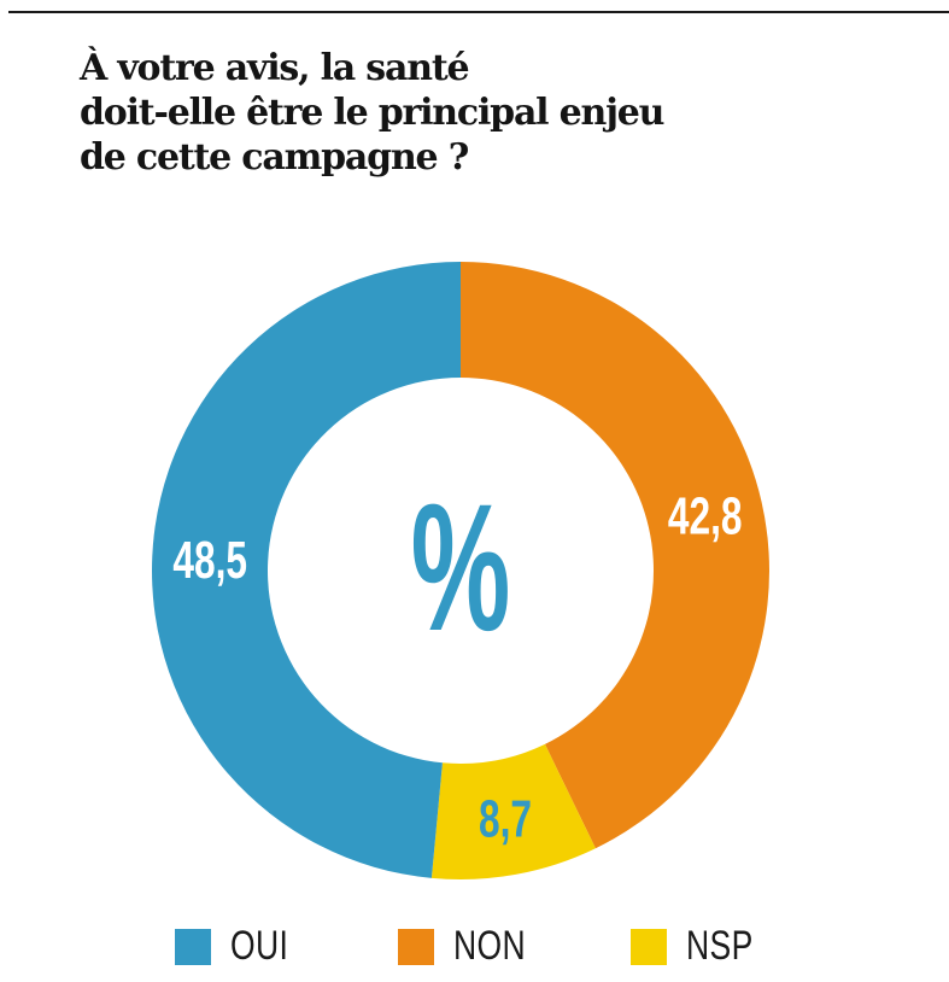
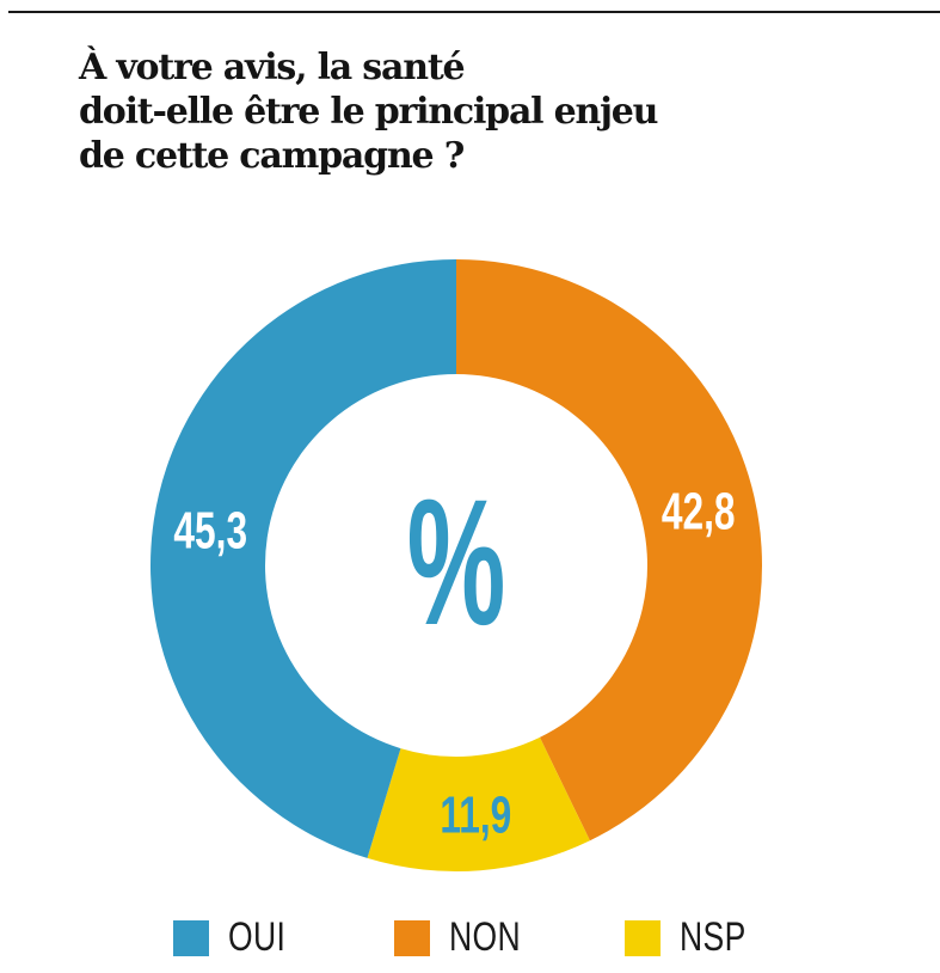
NSP: 8,7 -> 11,9
OUI: 48,5 -> 45,3
